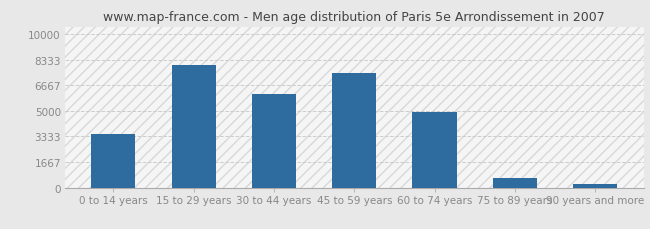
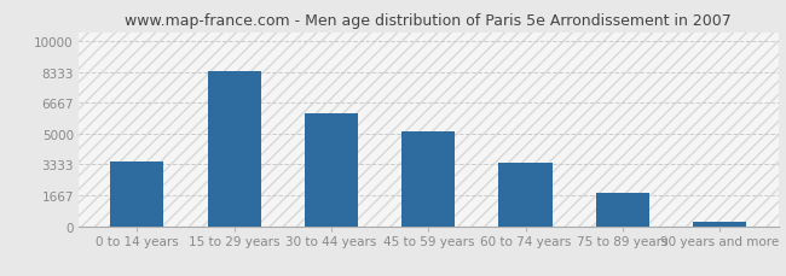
15 to 29 years: 8000 -> 8400
45 to 59 years: 7500 -> 5100
60 to 74 years: 4900 -> 3400
75 to 89 years: 600 -> 1800
